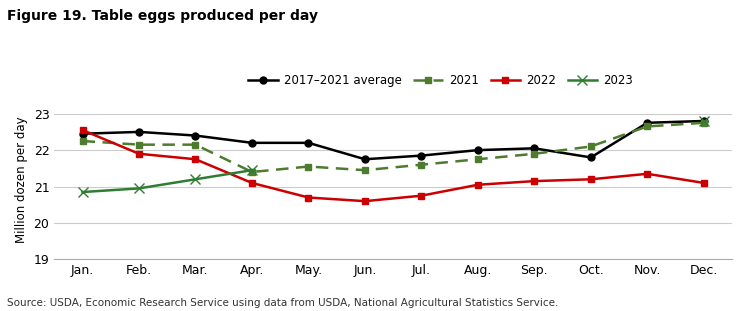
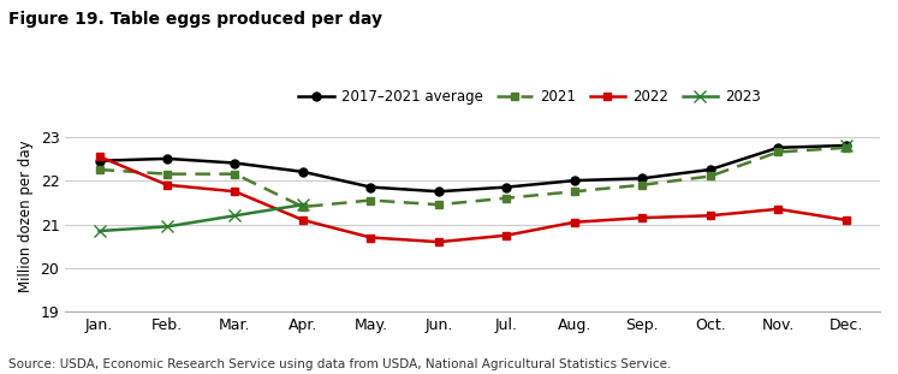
2017–2021 average/May.: 22.20 -> 21.85
2017–2021 average/Oct.: 21.80 -> 22.25
